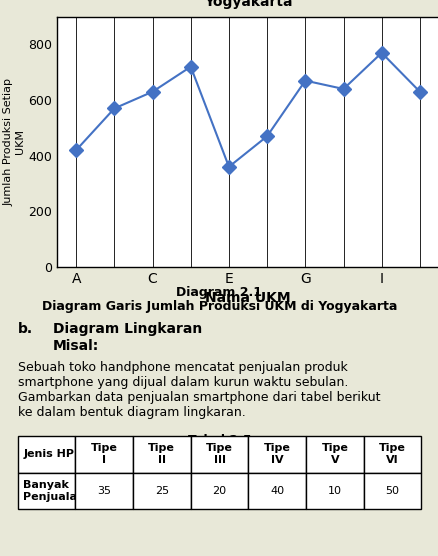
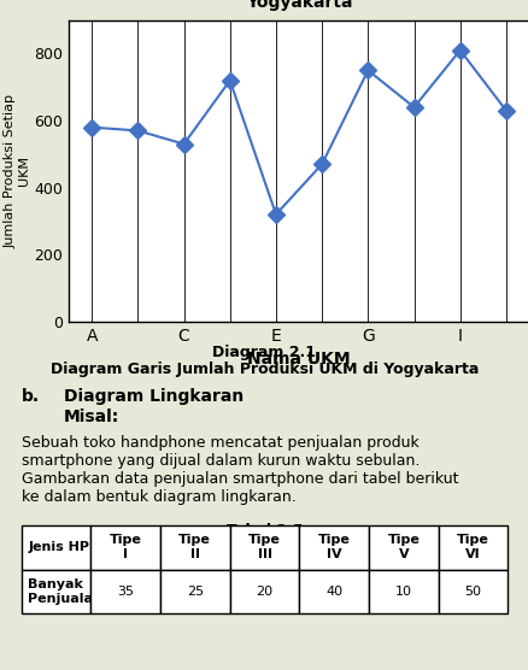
A: 420 -> 580
C: 630 -> 530
E: 360 -> 320
G: 670 -> 750
I: 770 -> 810
